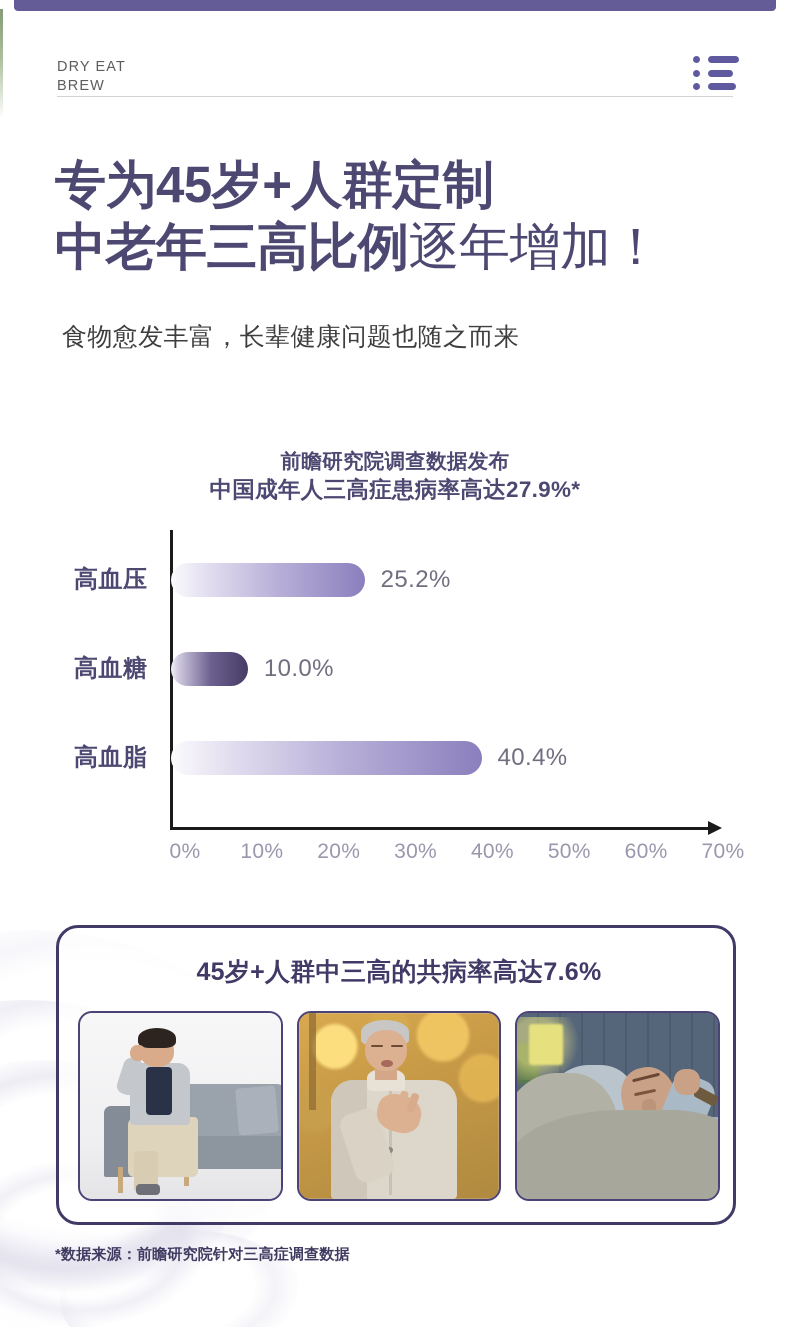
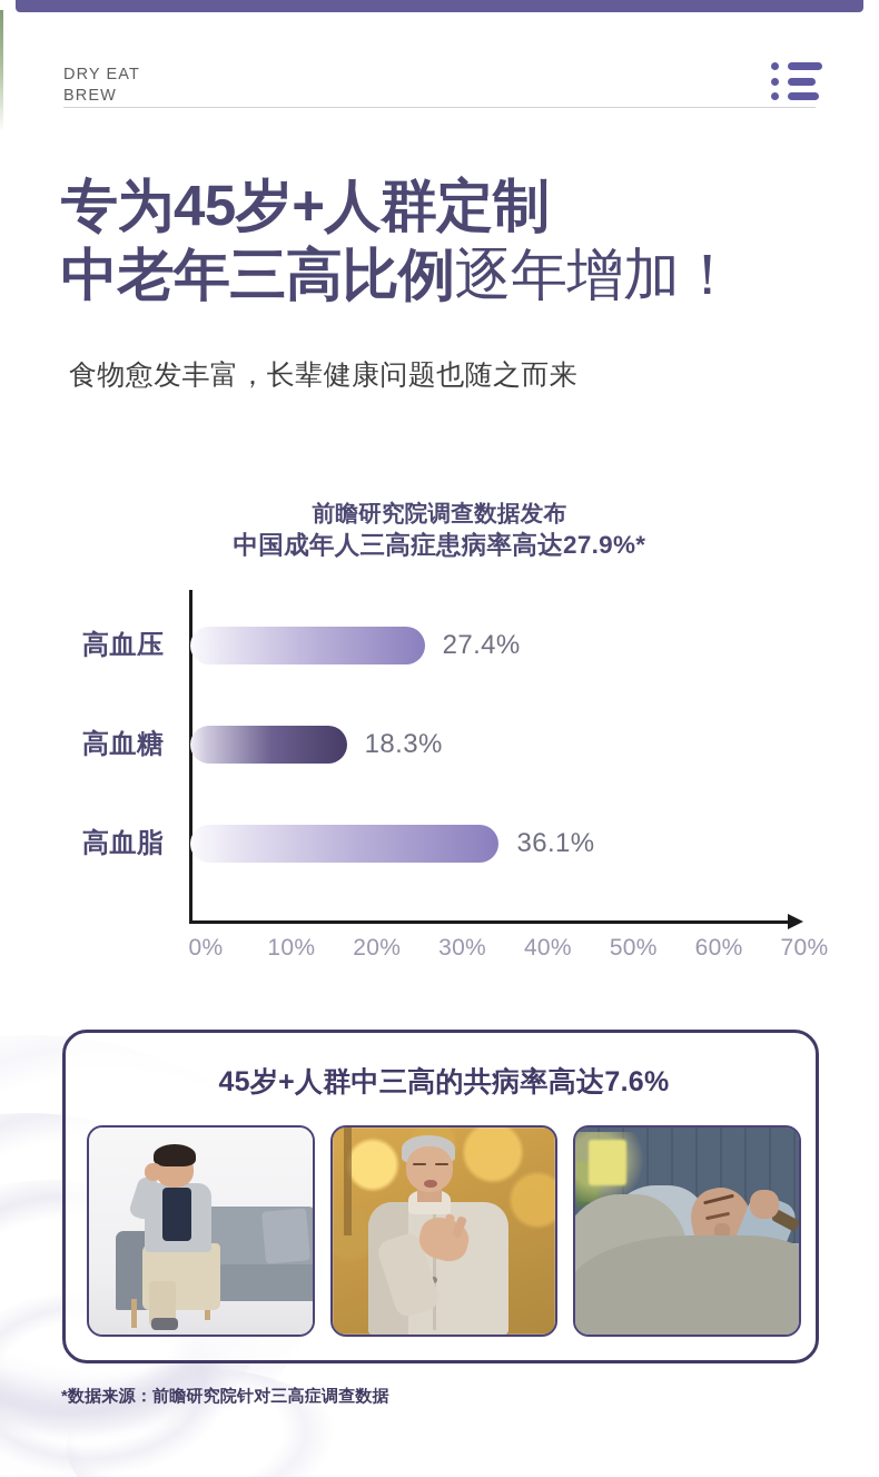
高血压: 25.2% -> 27.4%
高血糖: 10.0% -> 18.3%
高血脂: 40.4% -> 36.1%
